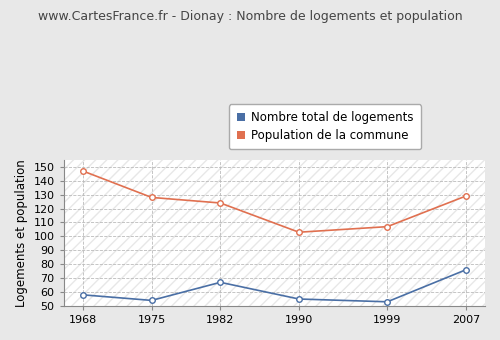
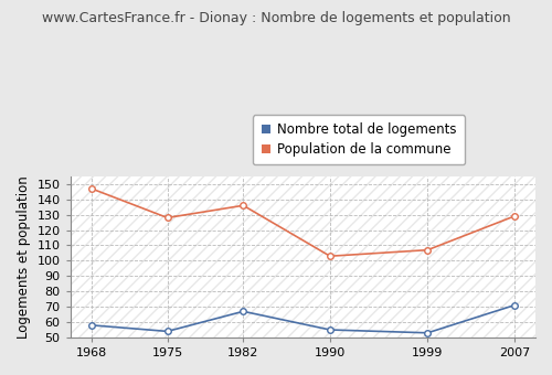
Population de la commune/1982: 124 -> 136
Nombre total de logements/2007: 76 -> 71
